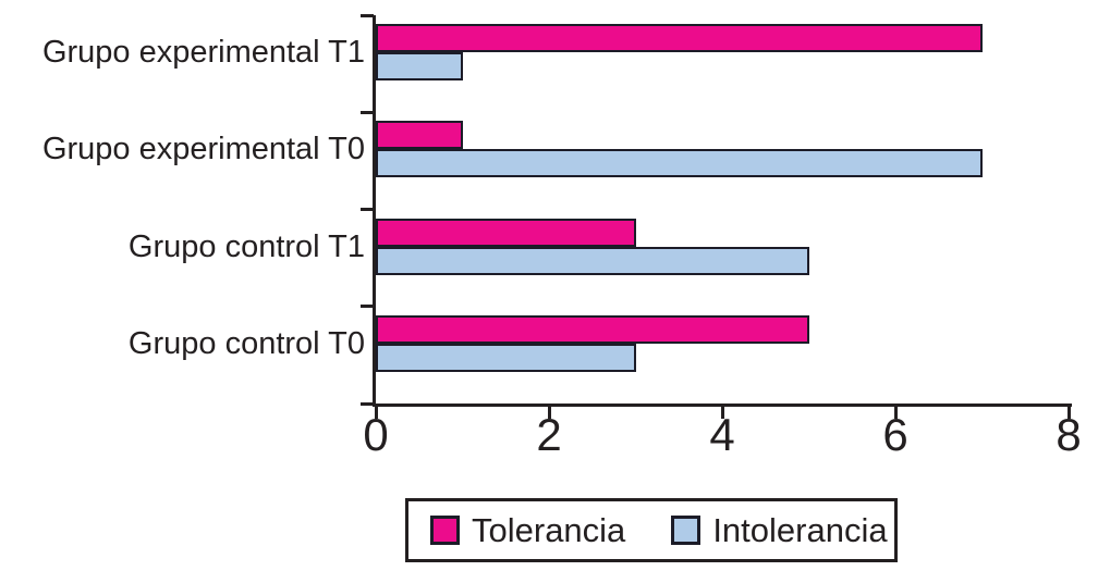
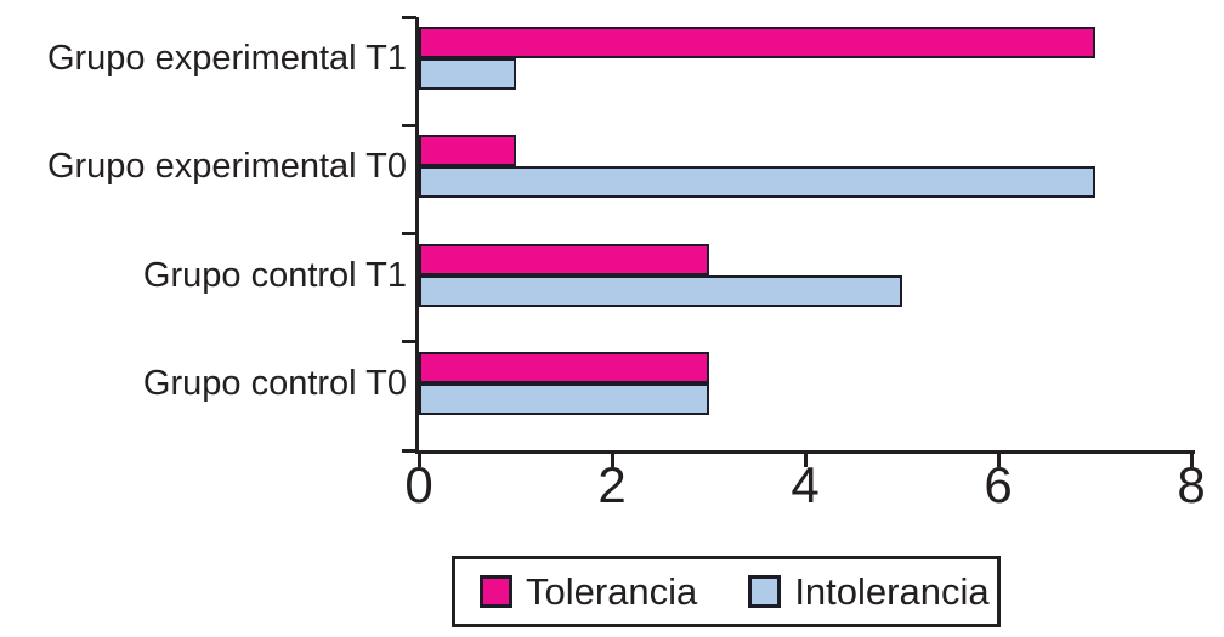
Tolerancia/Grupo control T0: 5 -> 3
